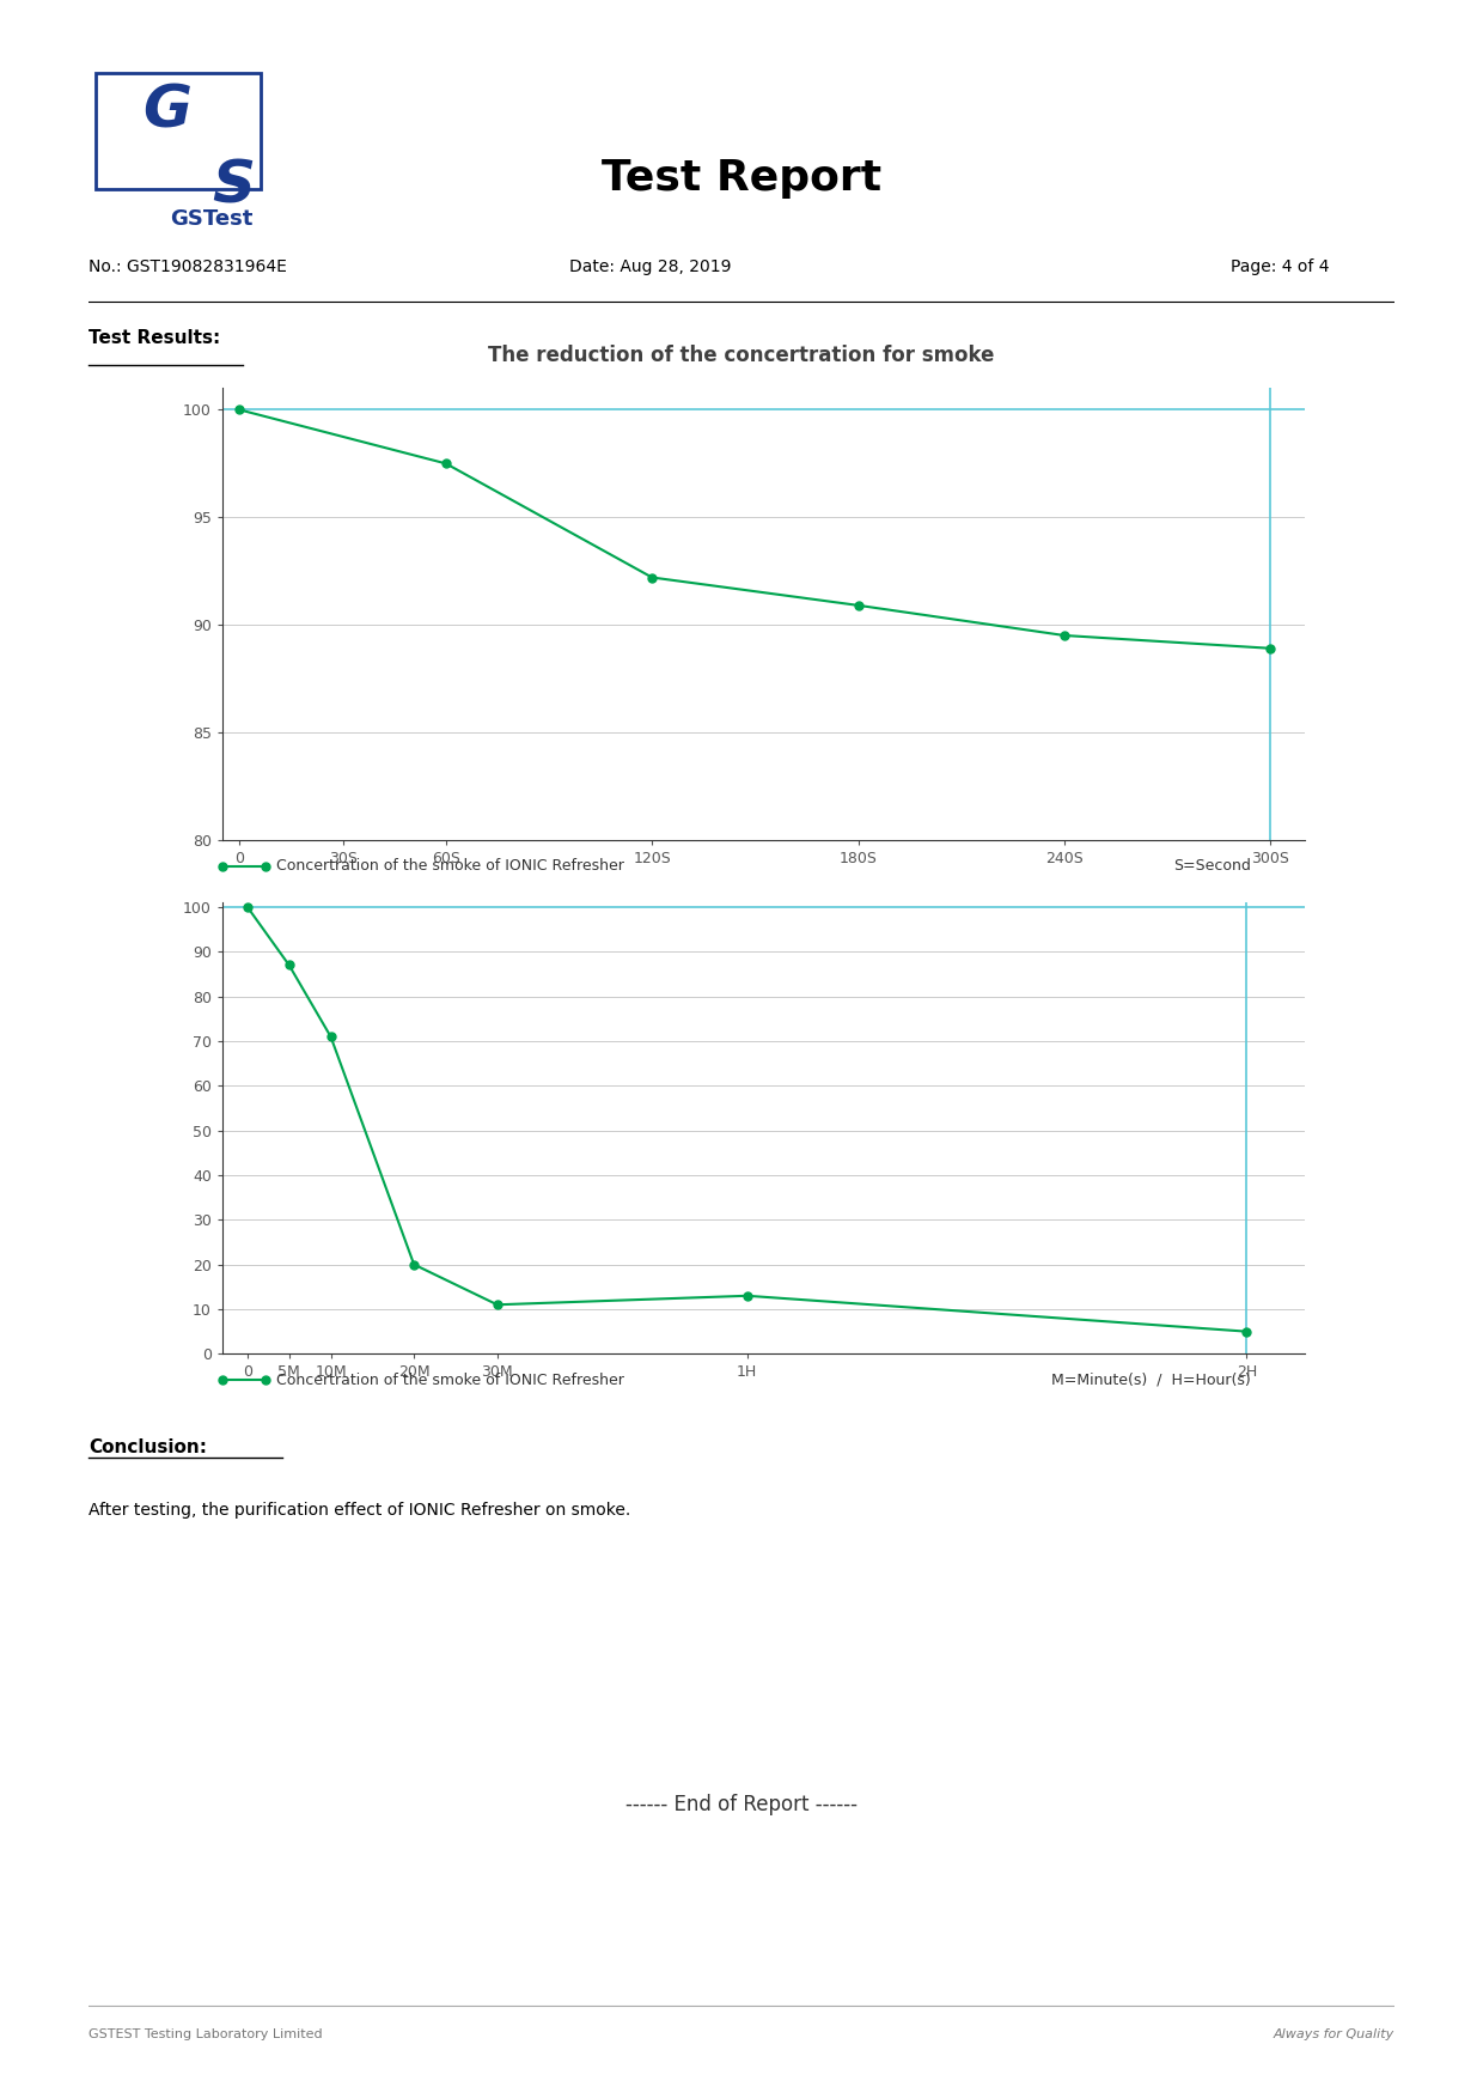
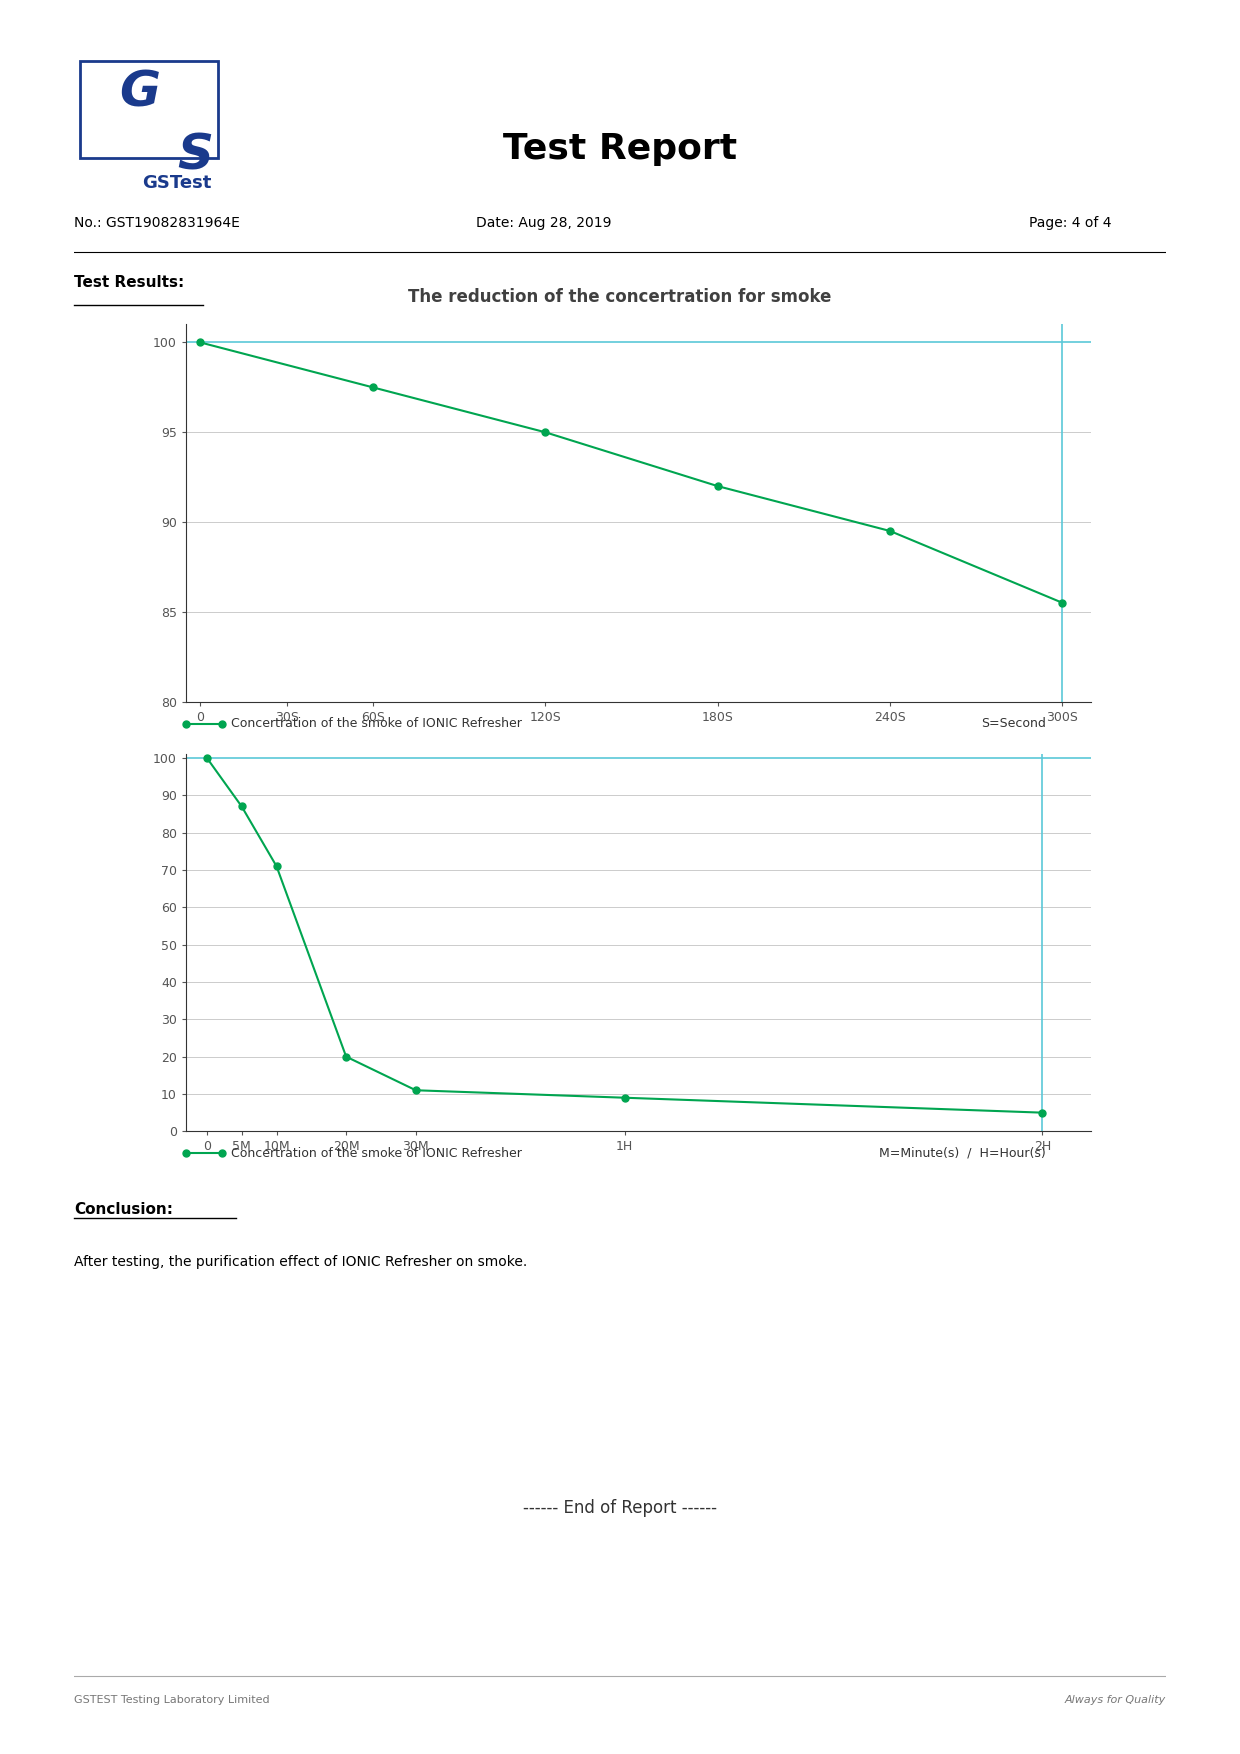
120S: 92.2 -> 95.0
180S: 90.9 -> 92.0
300S: 88.9 -> 85.5
1H: 13 -> 9
